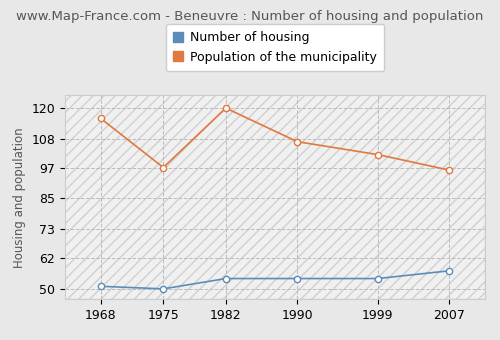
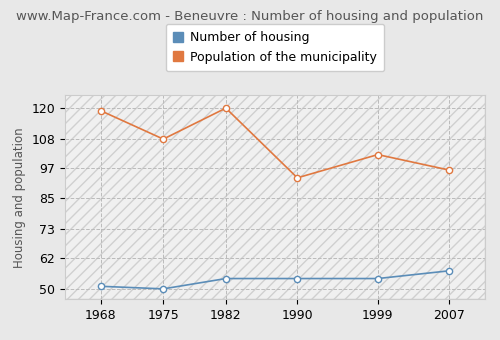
Population of the municipality/1968: 116 -> 119
Population of the municipality/1975: 97 -> 108
Population of the municipality/1990: 107 -> 93
